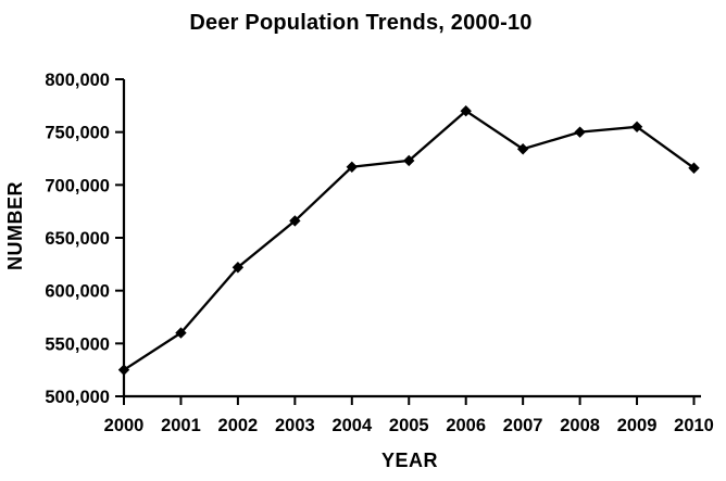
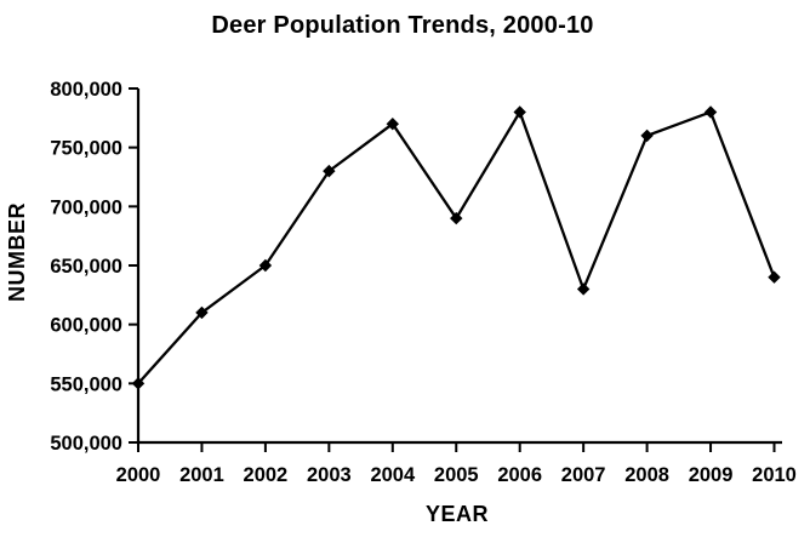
2000: 520000 -> 550000
2001: 560000 -> 610000
2002: 620000 -> 650000
2003: 670000 -> 730000
2004: 720000 -> 770000
2005: 720000 -> 690000
2006: 770000 -> 780000
2007: 730000 -> 630000
2008: 750000 -> 760000
2009: 760000 -> 780000
2010: 720000 -> 640000
